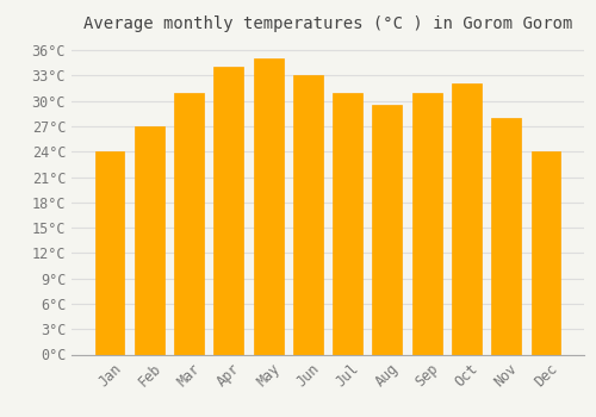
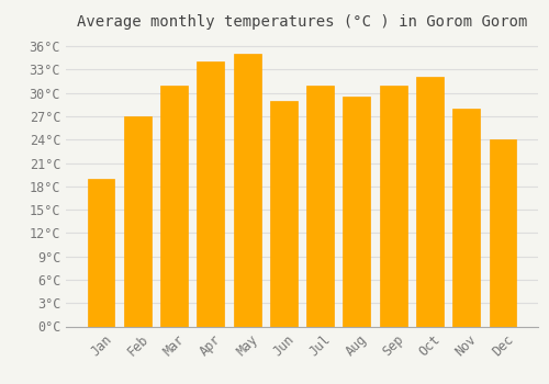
Jan: 24.0°C -> 19.0°C
Jun: 33.0°C -> 29.0°C
